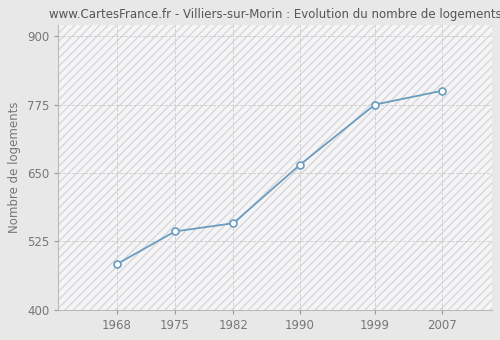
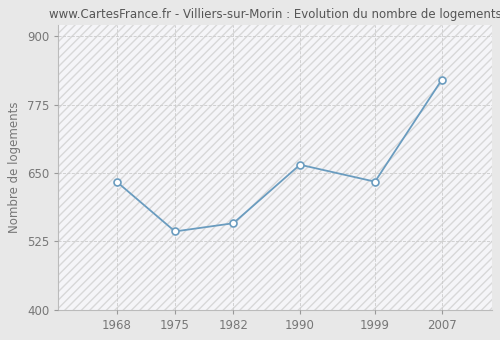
1968: 483 -> 634
1999: 775 -> 634
2007: 800 -> 820
